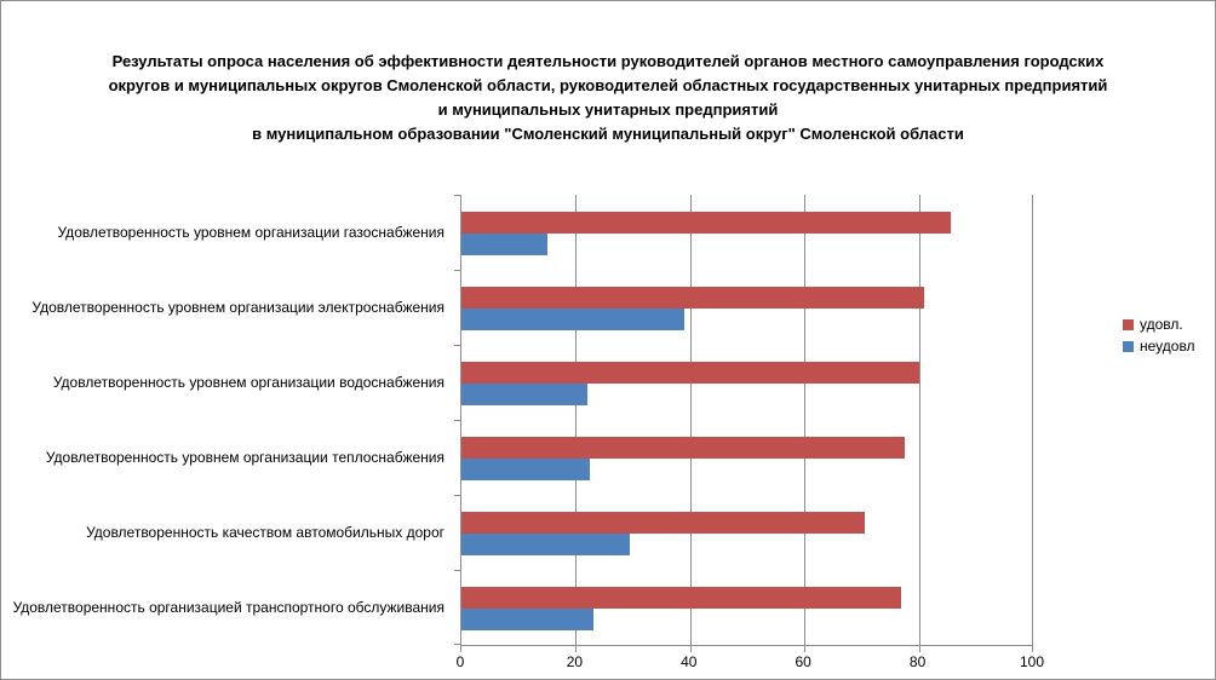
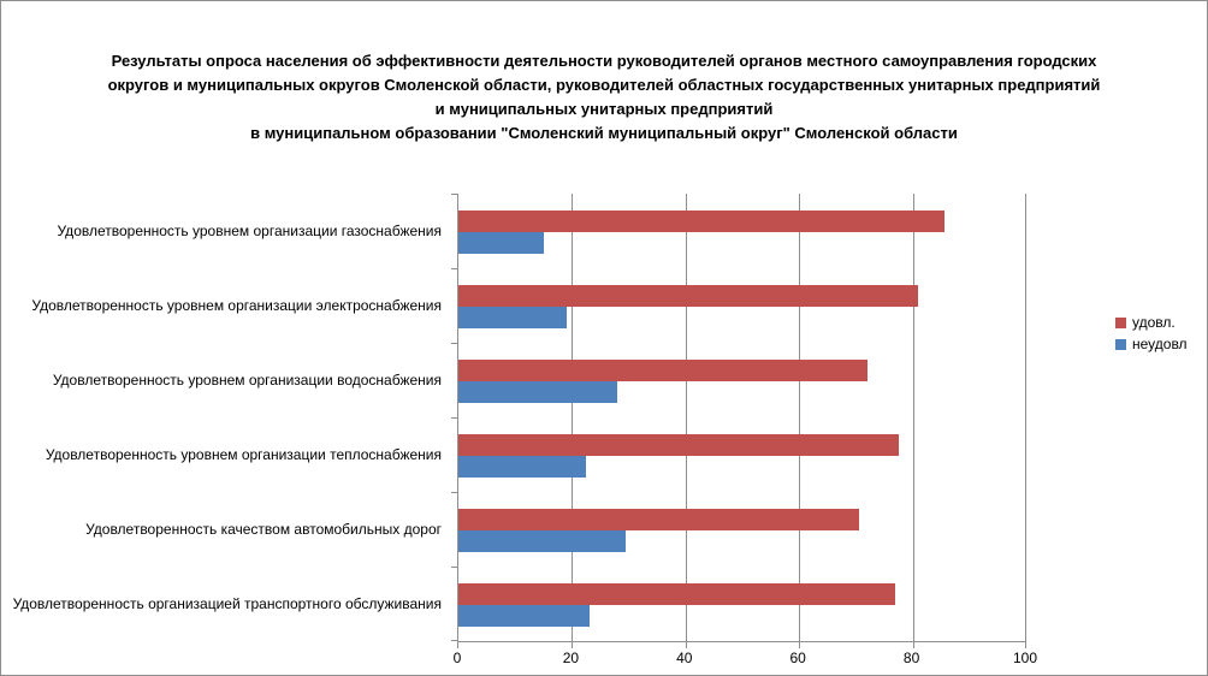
неудовл/Удовлетворенность уровнем организации электроснабжения: 39 -> 19
удовл./Удовлетворенность уровнем организации водоснабжения: 80 -> 72
неудовл/Удовлетворенность уровнем организации водоснабжения: 22 -> 28
